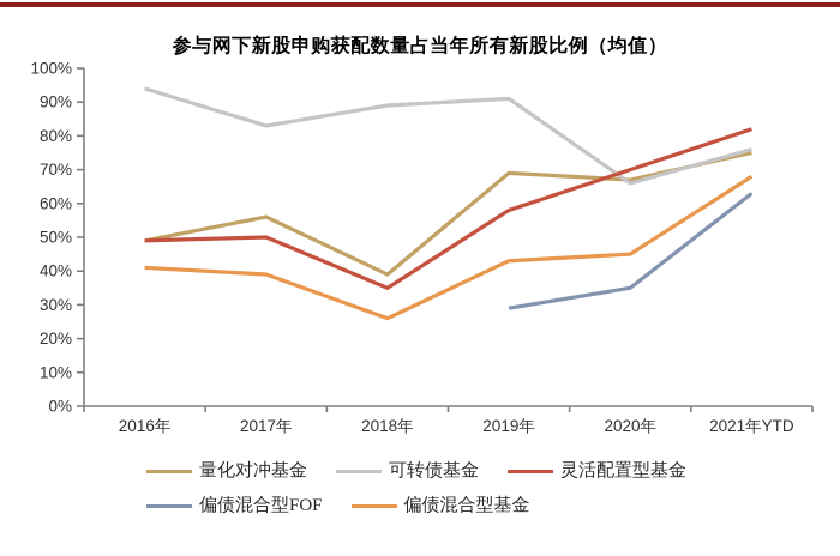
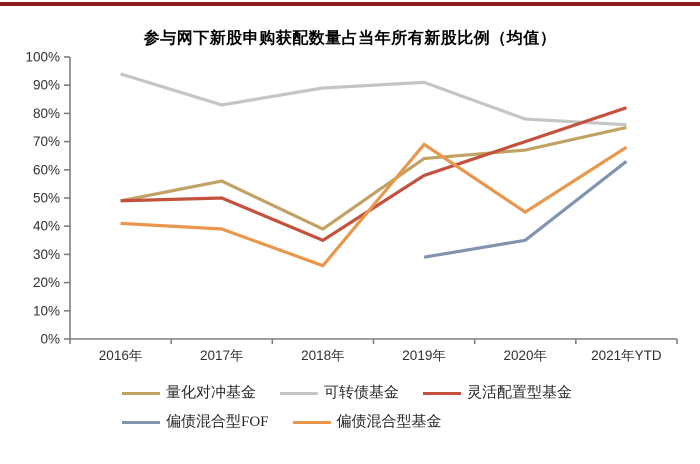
量化对冲基金/2019年: 69% -> 64%
偏债混合型基金/2019年: 43% -> 69%
可转债基金/2020年: 66% -> 78%
